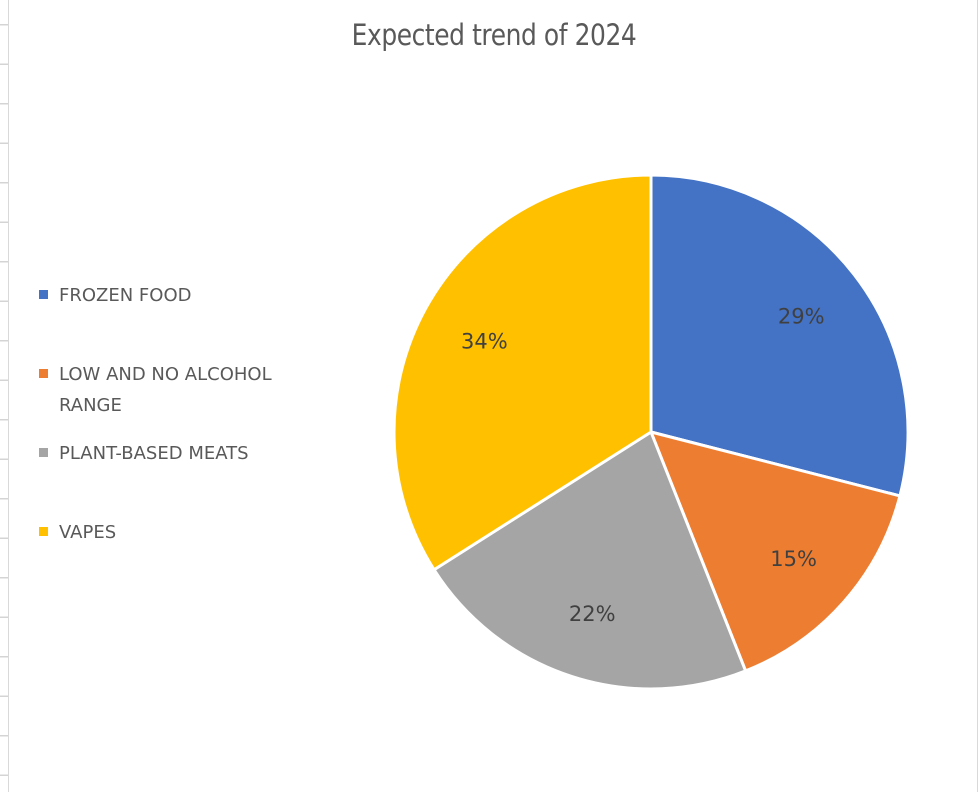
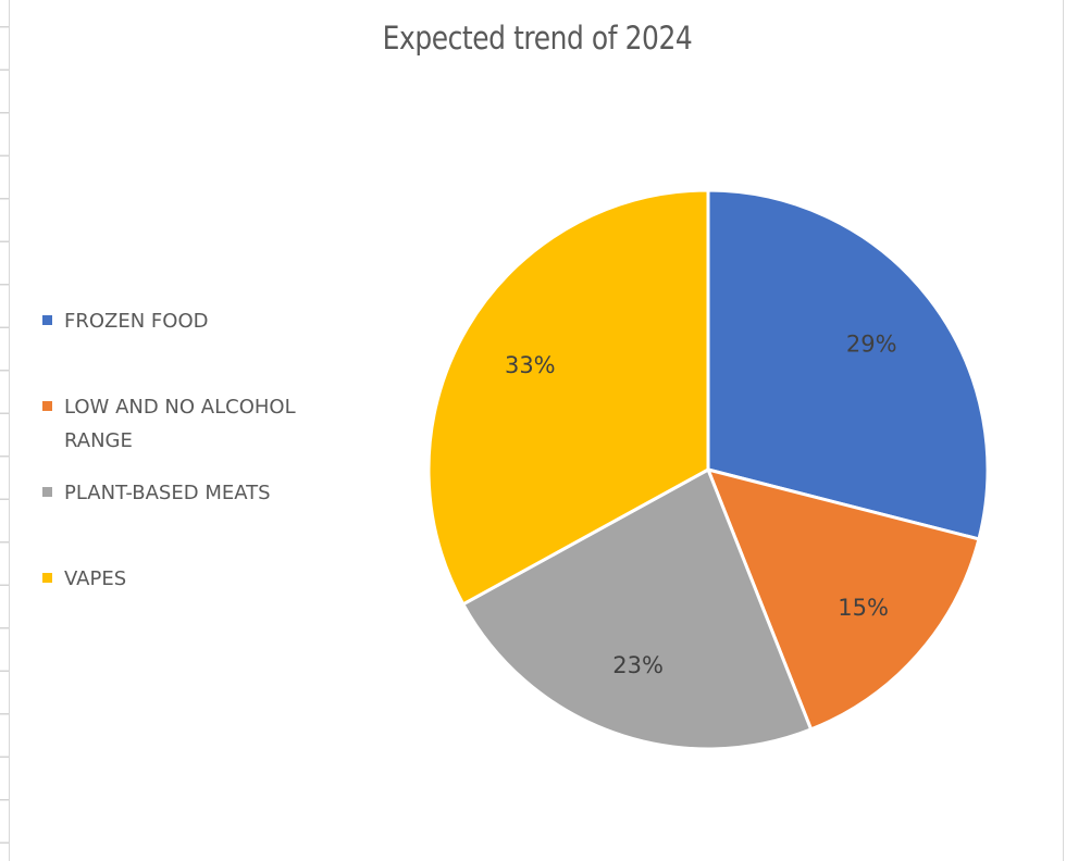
PLANT-BASED MEATS: 22% -> 23%
VAPES: 34% -> 33%
